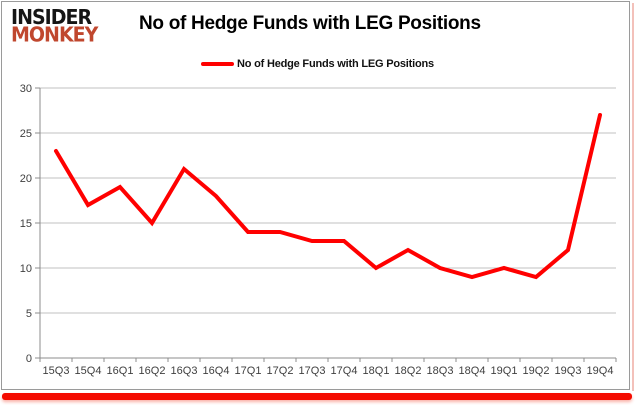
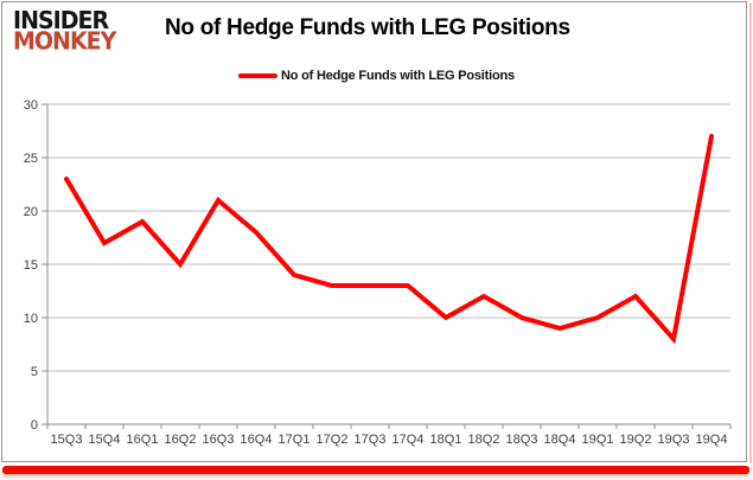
17Q2: 14 -> 13
19Q2: 9 -> 12
19Q3: 12 -> 8
